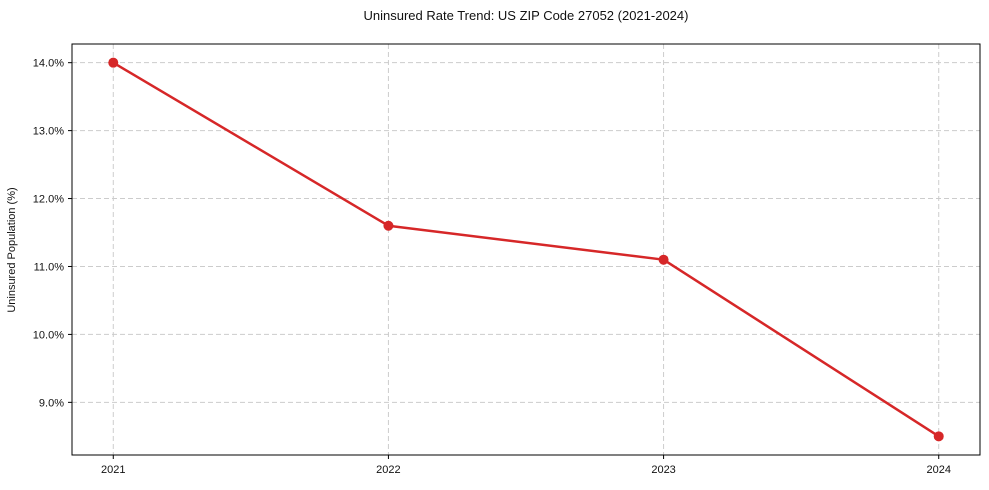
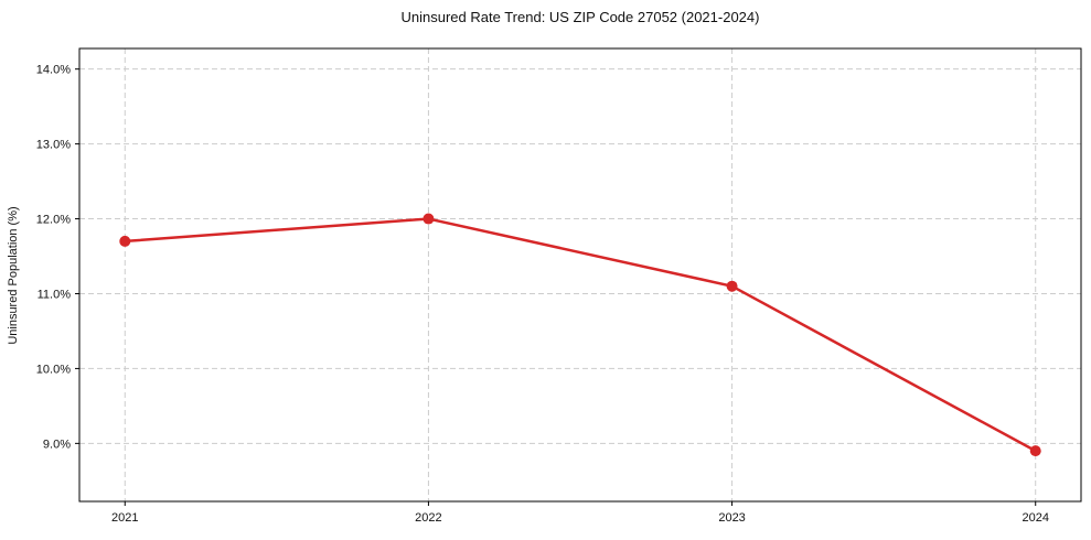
2021: 14.0% -> 11.7%
2022: 11.6% -> 12.0%
2024: 8.5% -> 8.9%
